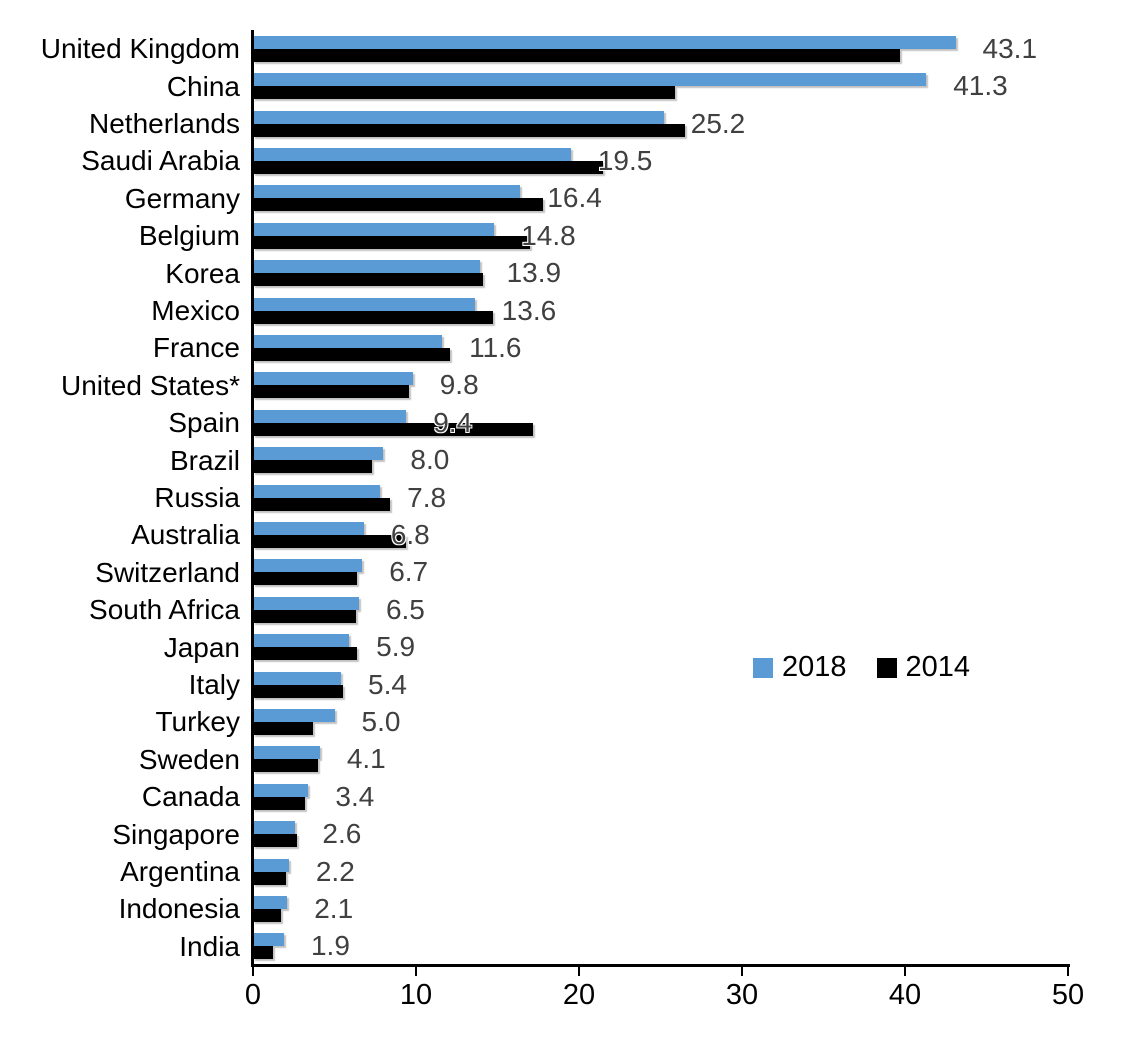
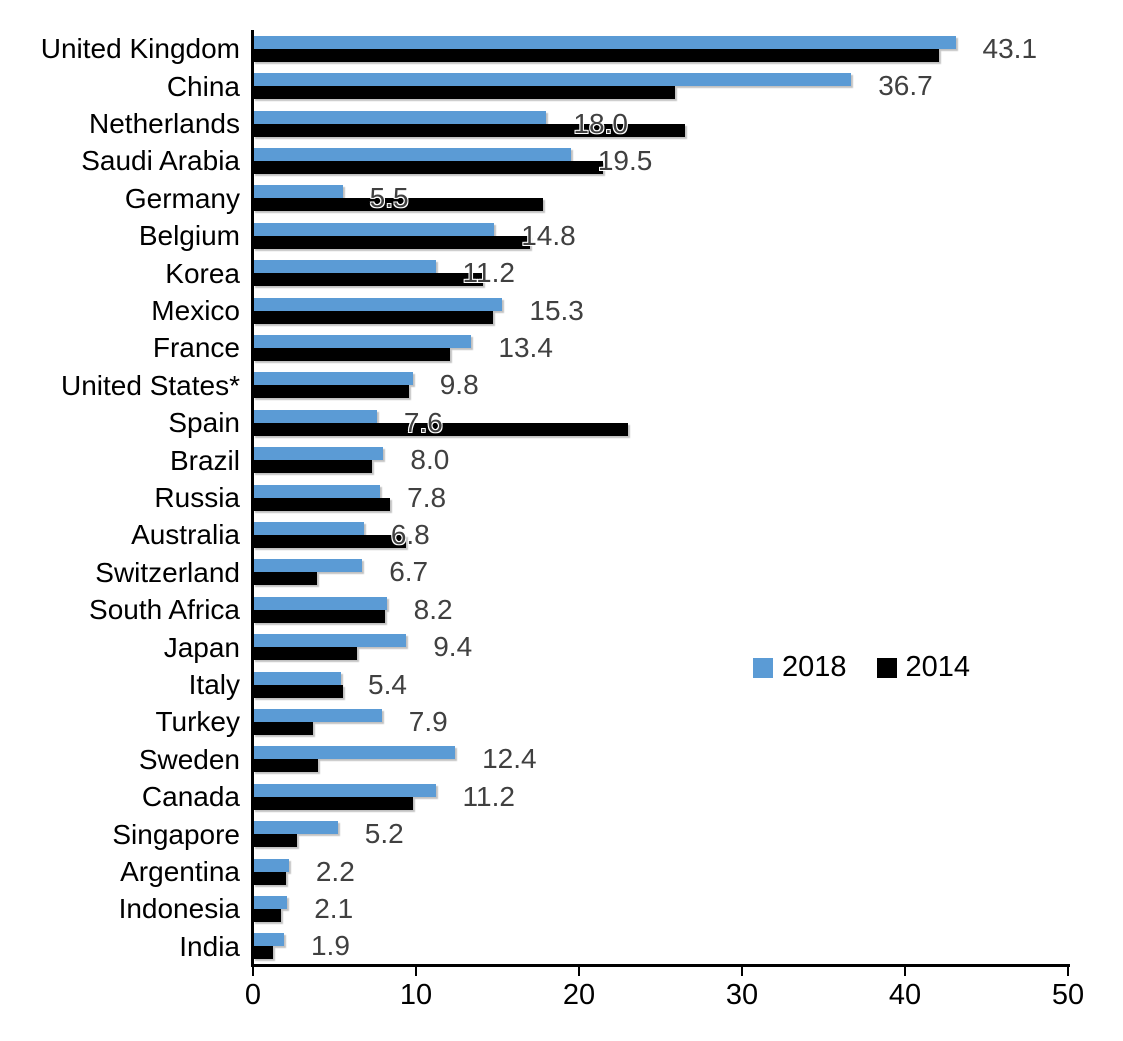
2014/United Kingdom: 39.7 -> 42.1
2018/China: 41.3 -> 36.7
2018/Netherlands: 25.2 -> 18.0
2018/Germany: 16.4 -> 5.5
2018/Korea: 13.9 -> 11.2
2018/Mexico: 13.6 -> 15.3
2018/France: 11.6 -> 13.4
2018/Spain: 9.4 -> 7.6
2014/Spain: 17.2 -> 23.0
2014/Switzerland: 6.4 -> 3.9
2018/South Africa: 6.5 -> 8.2
2014/South Africa: 6.3 -> 8.1
2018/Japan: 5.9 -> 9.4
2018/Turkey: 5.0 -> 7.9
2018/Sweden: 4.1 -> 12.4
2018/Canada: 3.4 -> 11.2
2014/Canada: 3.2 -> 9.8
2018/Singapore: 2.6 -> 5.2
